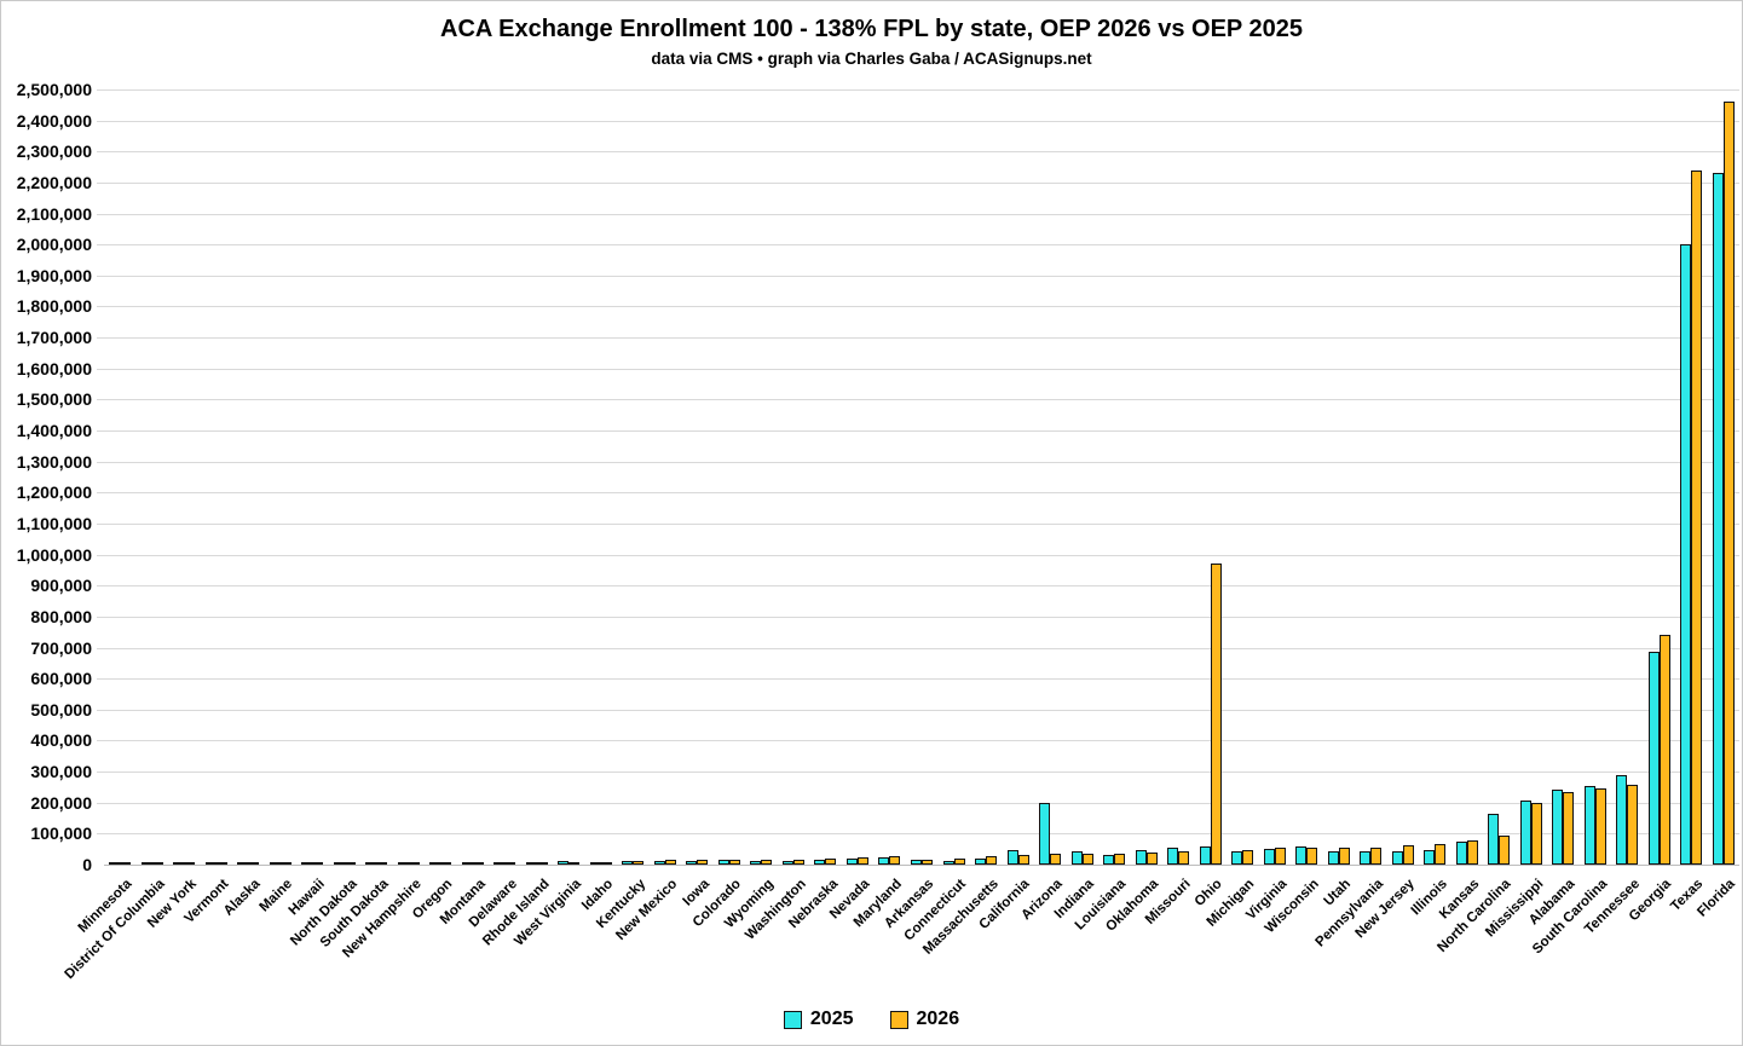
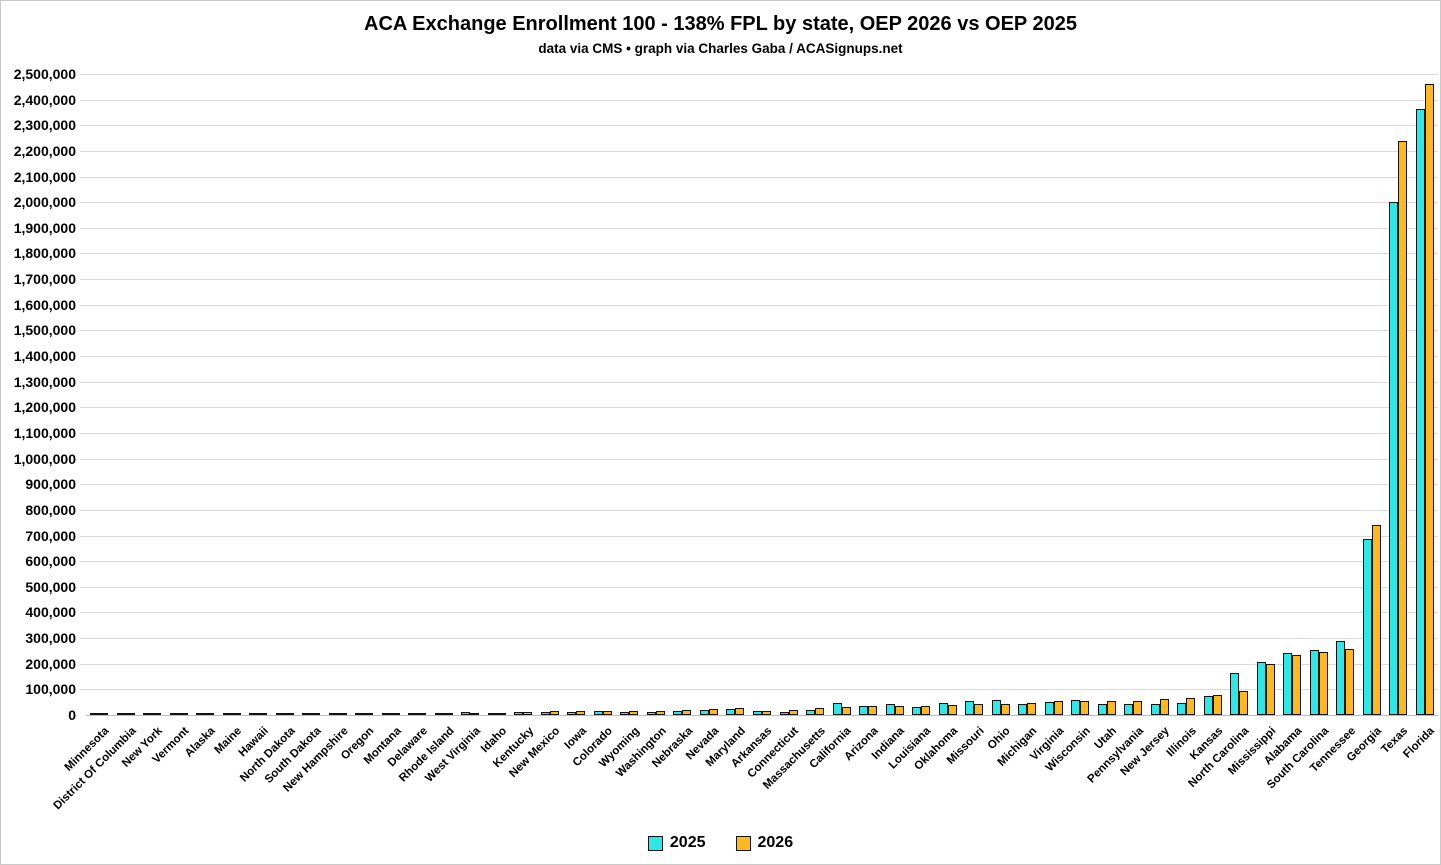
2025/Arizona: 200000 -> 30000
2026/Ohio: 970000 -> 40000
2025/Florida: 2230000 -> 2360000
